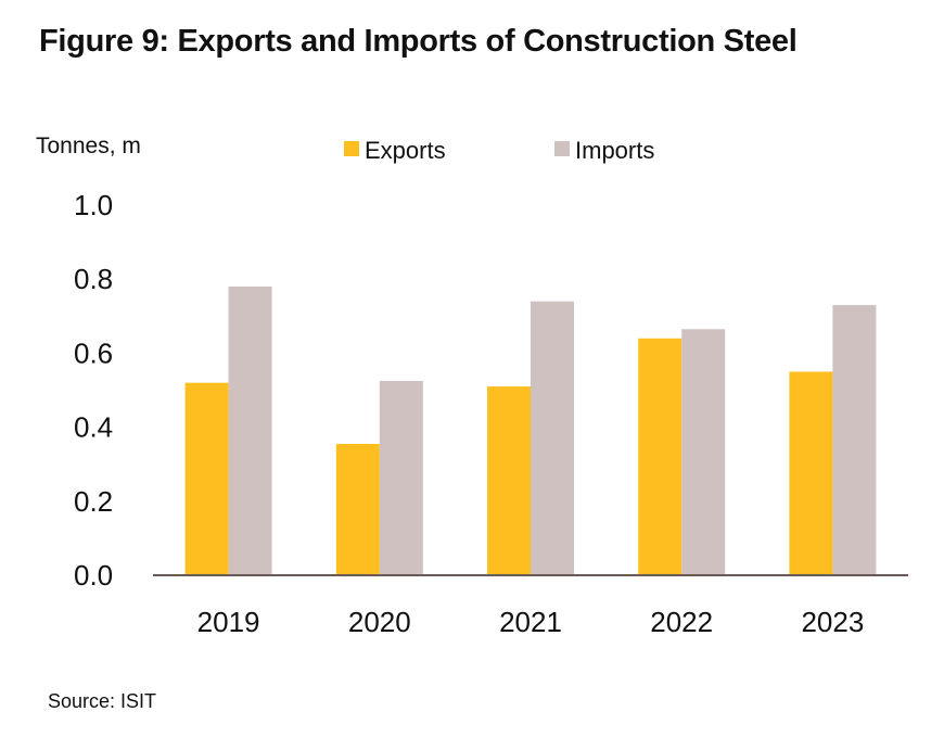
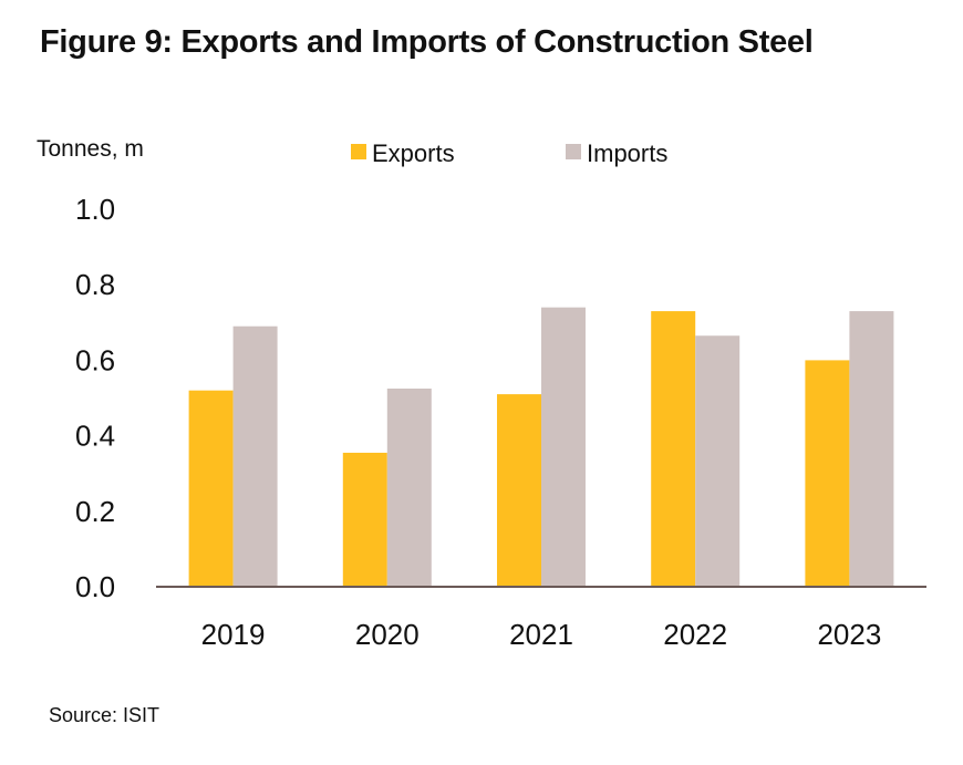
Imports/2019: 0.78 -> 0.69
Exports/2022: 0.64 -> 0.73
Exports/2023: 0.55 -> 0.60
